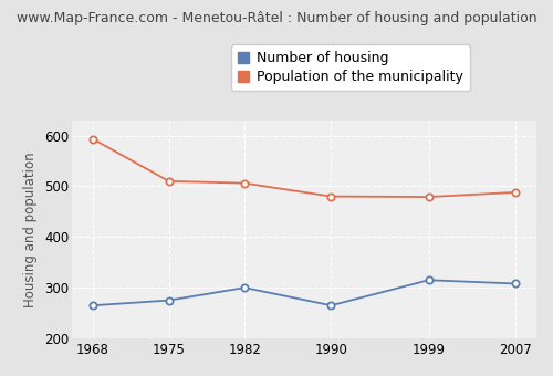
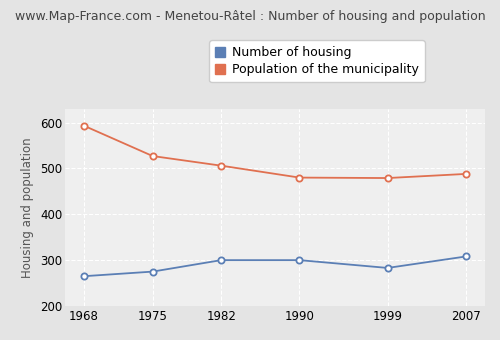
Population of the municipality/1975: 510 -> 527
Number of housing/1990: 265 -> 300
Number of housing/1999: 315 -> 283
